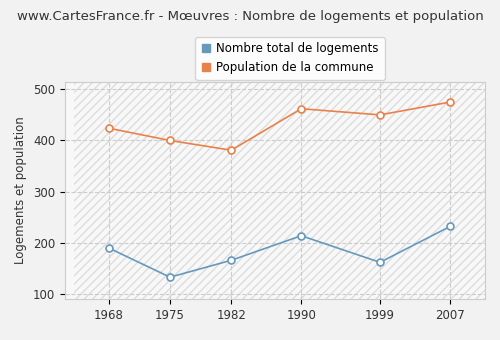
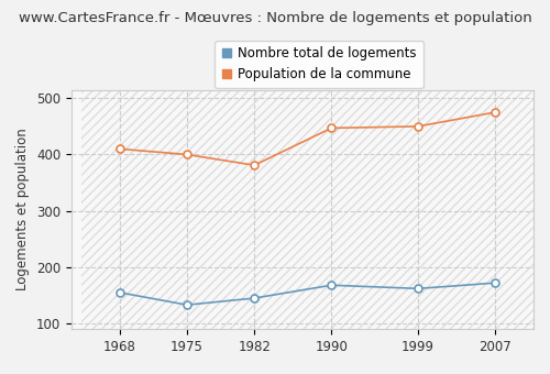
Nombre total de logements/1968: 190 -> 155
Population de la commune/1968: 424 -> 410
Nombre total de logements/1982: 166 -> 145
Nombre total de logements/1990: 214 -> 168
Population de la commune/1990: 462 -> 447
Nombre total de logements/2007: 232 -> 172
